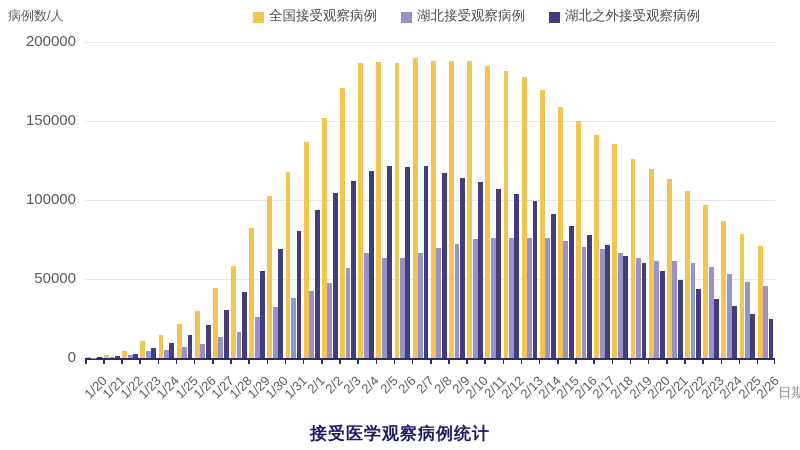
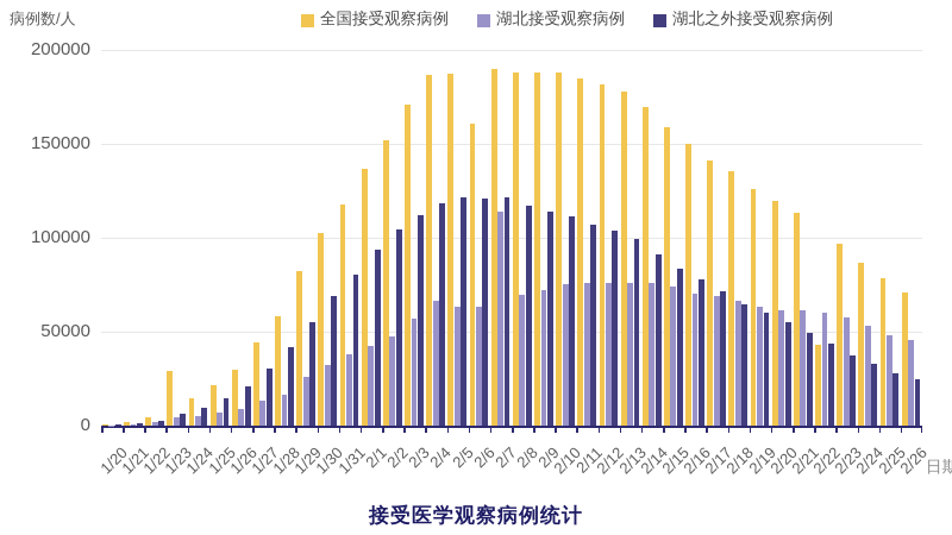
全国接受观察病例/1/23: 10000 -> 29000
全国接受观察病例/2/6: 187000 -> 161000
湖北接受观察病例/2/7: 67000 -> 114000
全国接受观察病例/2/22: 106000 -> 43000
